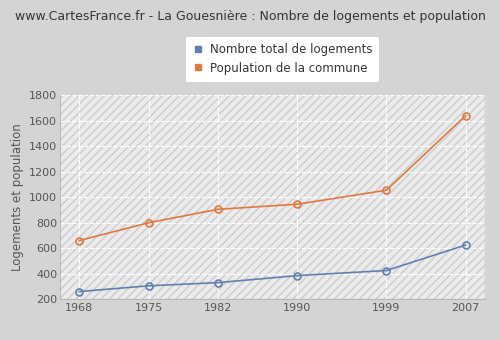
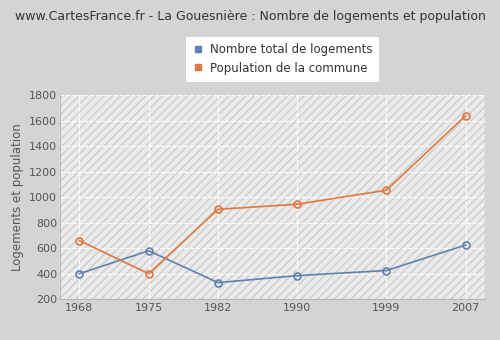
Nombre total de logements/1968: 260 -> 400
Nombre total de logements/1975: 300 -> 580
Population de la commune/1975: 800 -> 400
